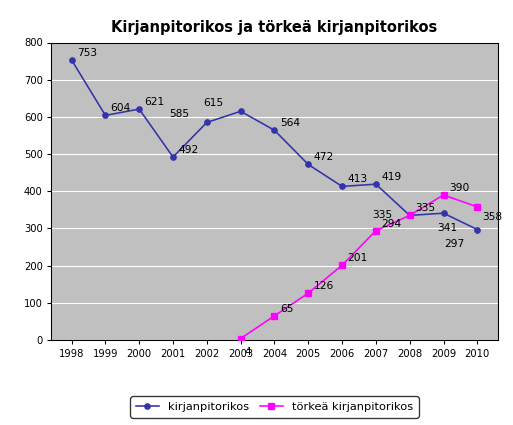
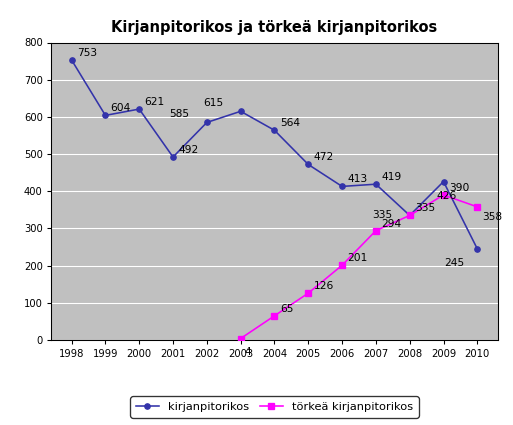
kirjanpitorikos/2009: 341 -> 426
kirjanpitorikos/2010: 297 -> 245
